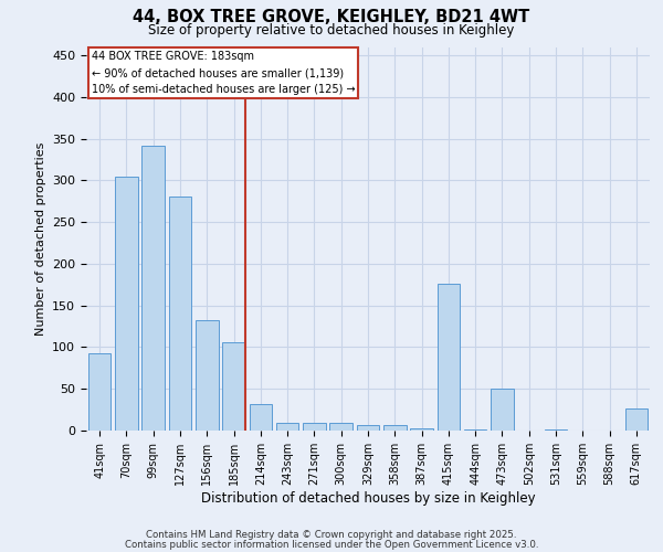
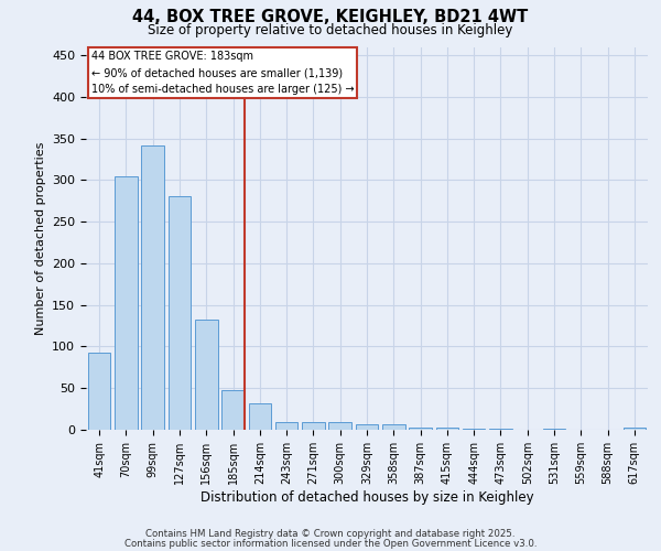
185sqm: 106 -> 47
415sqm: 176 -> 2
473sqm: 50 -> 1
617sqm: 26 -> 3
